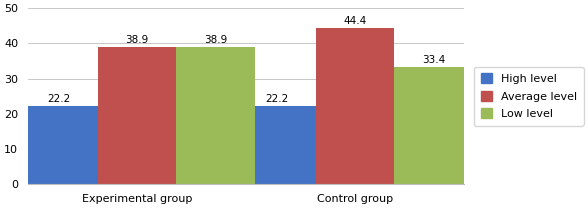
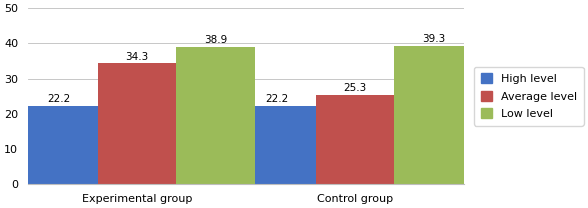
Average level/Experimental group: 38.9 -> 34.3
Average level/Control group: 44.4 -> 25.3
Low level/Control group: 33.4 -> 39.3
